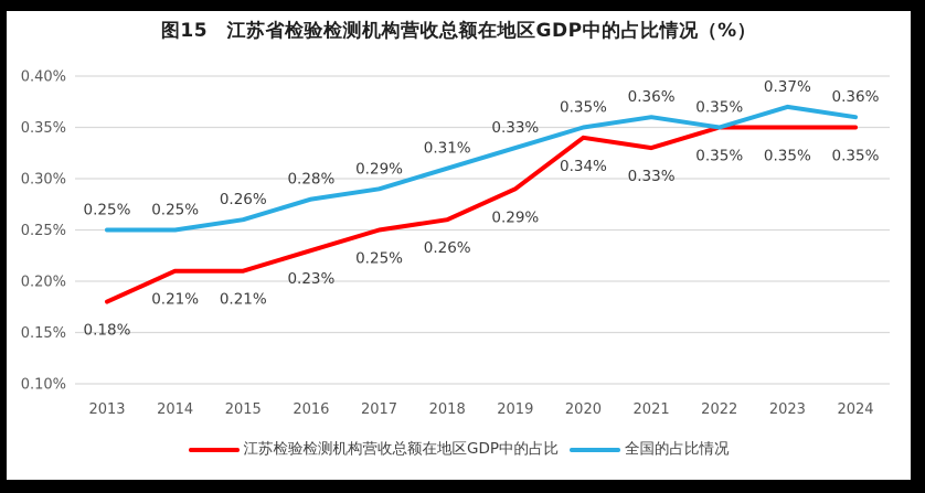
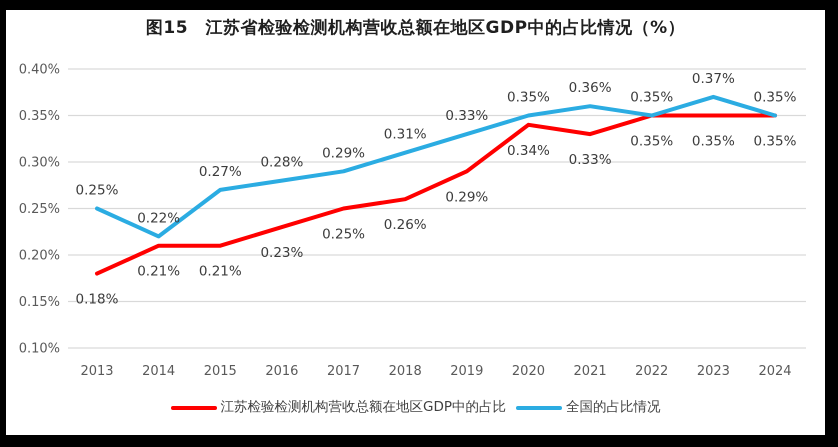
全国的占比情况/2014: 0.25% -> 0.22%
全国的占比情况/2015: 0.26% -> 0.27%
全国的占比情况/2024: 0.36% -> 0.35%
